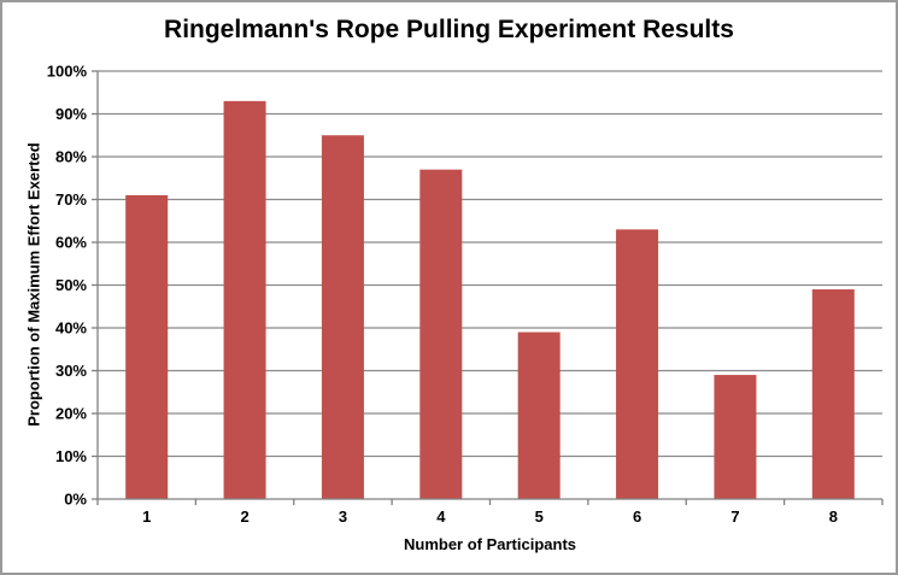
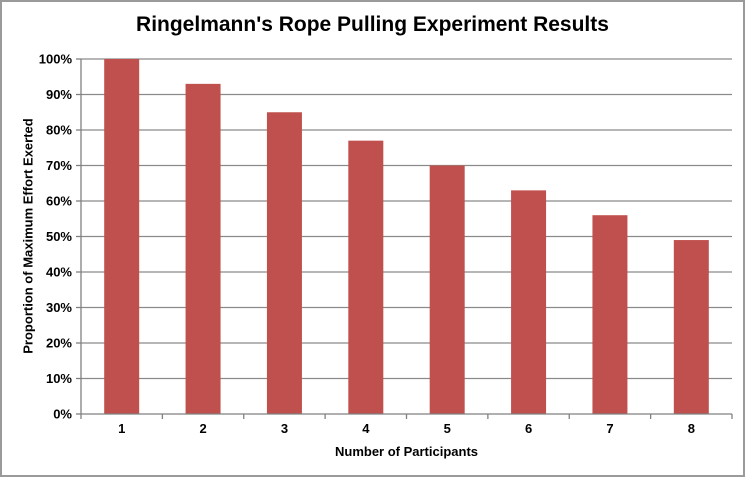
1: 71% -> 100%
5: 39% -> 70%
7: 29% -> 56%
